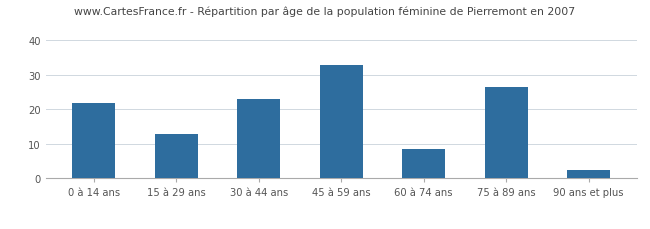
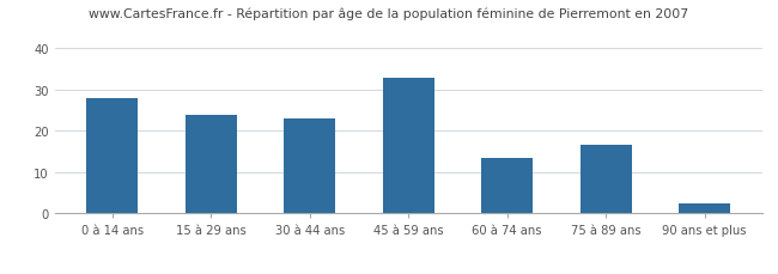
0 à 14 ans: 22.0 -> 28.0
15 à 29 ans: 13.0 -> 24.0
60 à 74 ans: 8.5 -> 13.5
75 à 89 ans: 26.5 -> 16.5
